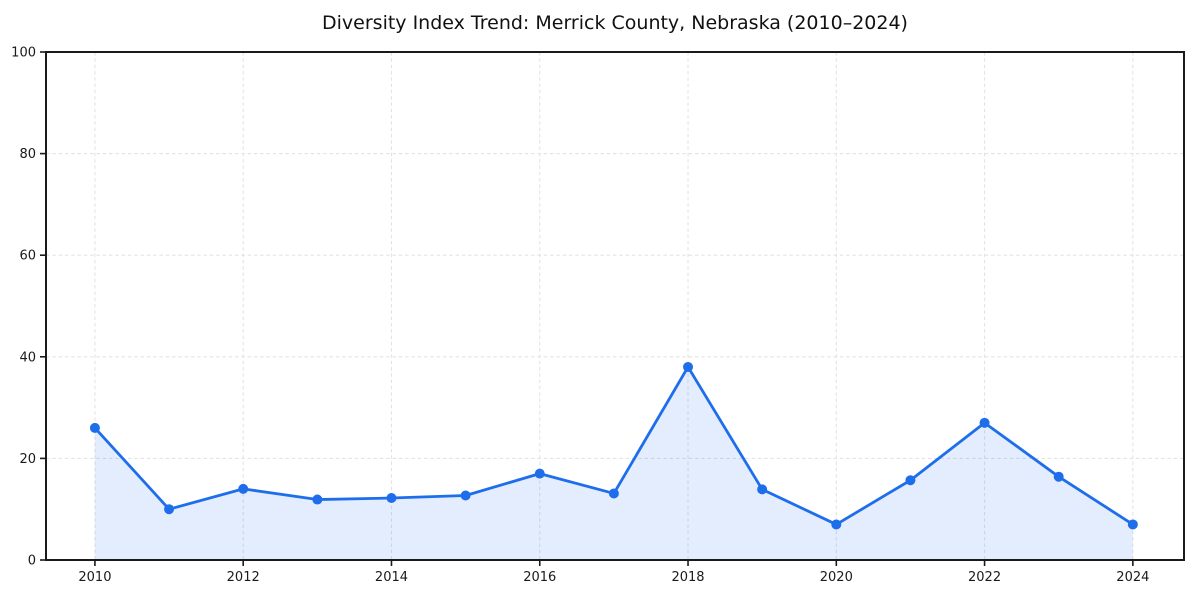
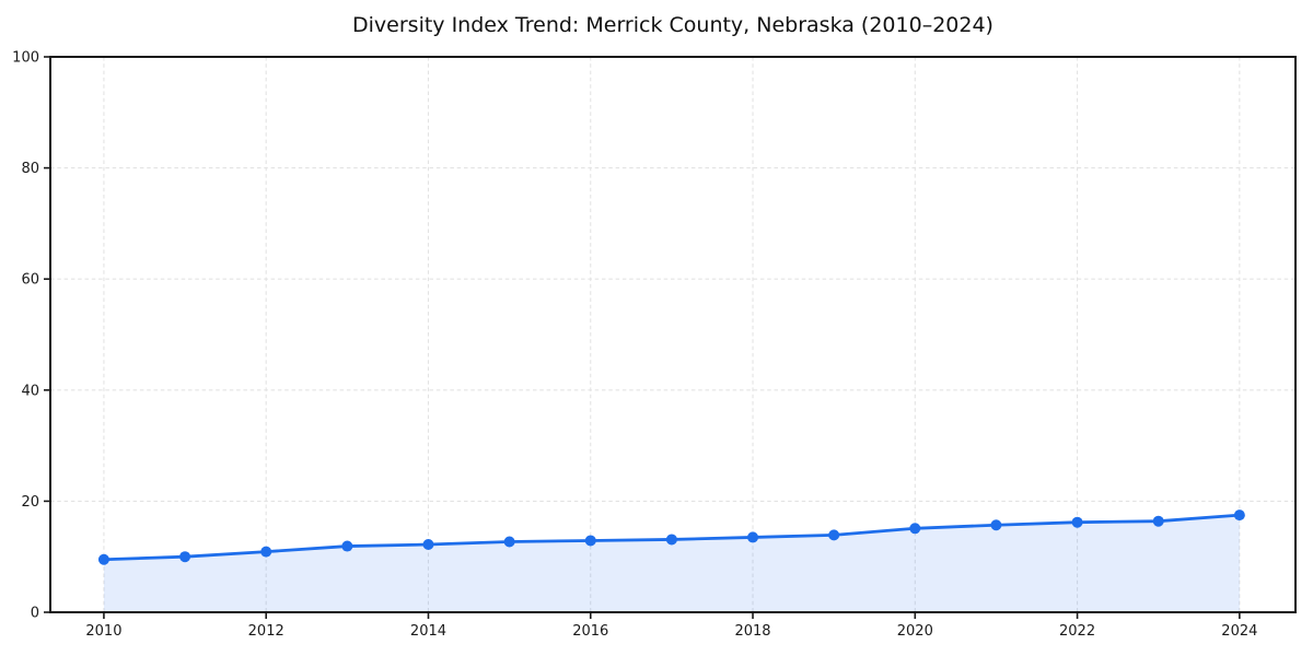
2010: 26 -> 10
2012: 14 -> 11
2016: 17 -> 13
2018: 38 -> 14
2020: 7 -> 15
2022: 27 -> 16
2024: 7 -> 18
